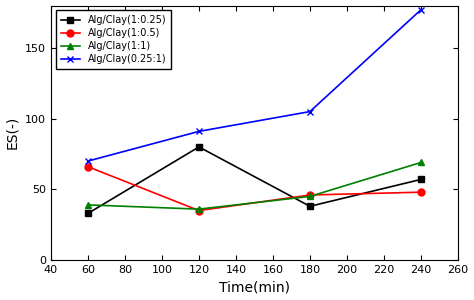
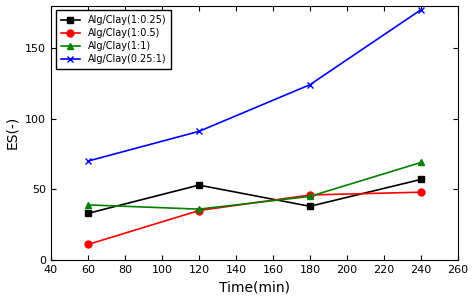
Alg/Clay(1:0.5)/60: 66 -> 11
Alg/Clay(1:0.25)/120: 80 -> 53
Alg/Clay(0.25:1)/180: 105 -> 124
